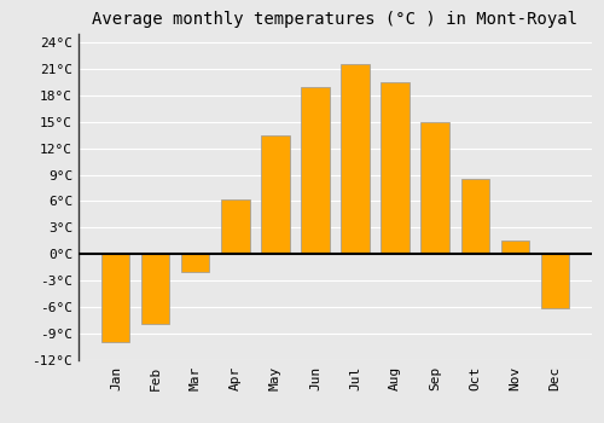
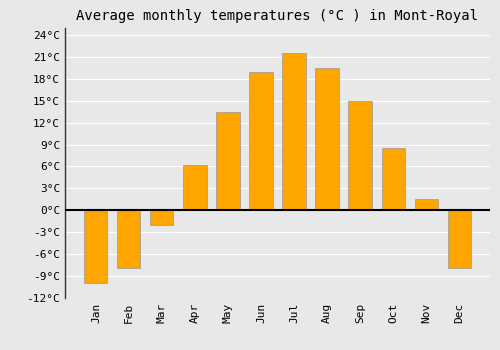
Dec: -6.2°C -> -8.0°C
